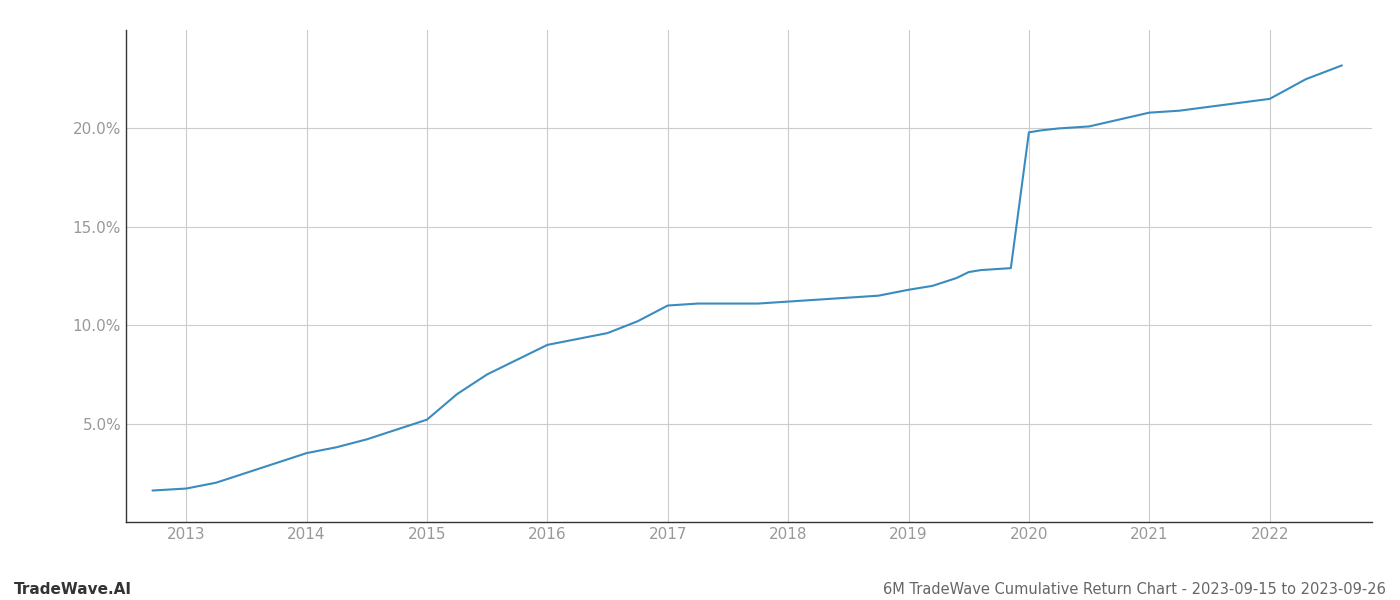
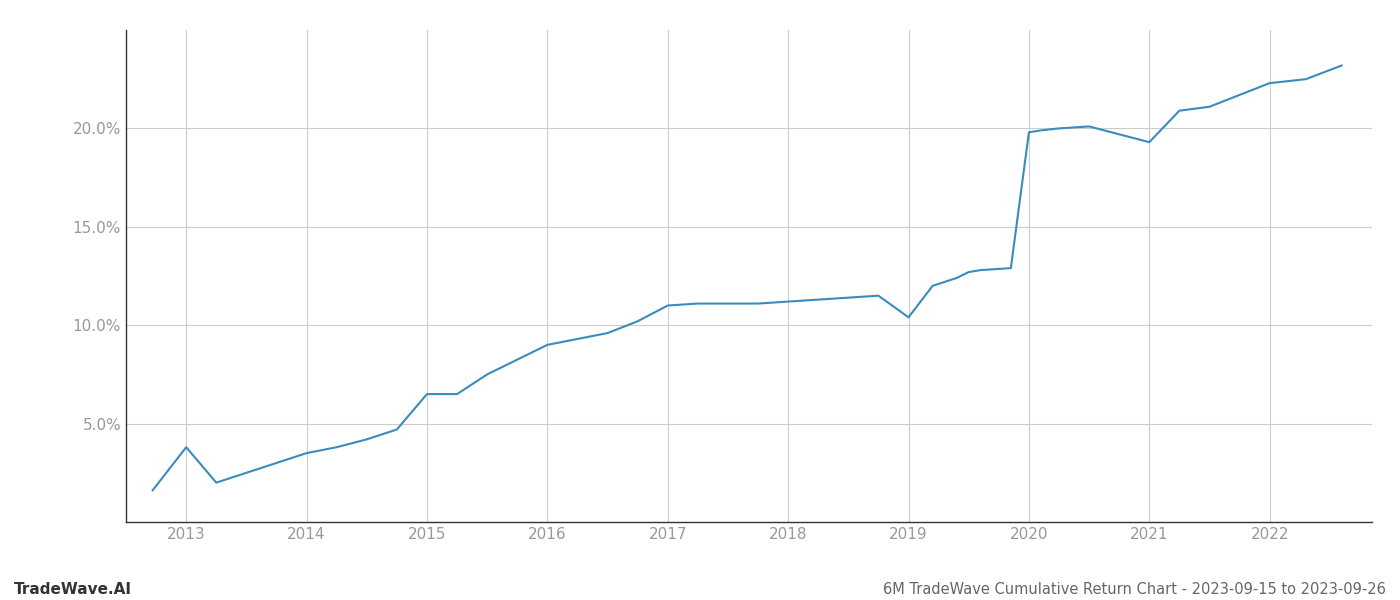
2013: 1.7% -> 3.8%
2015: 5.2% -> 6.5%
2019: 11.8% -> 10.4%
2021: 20.8% -> 19.3%
2022: 21.5% -> 22.3%
